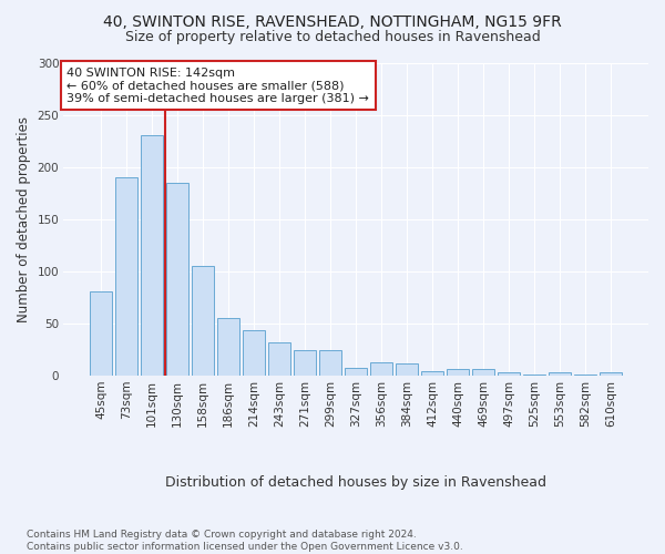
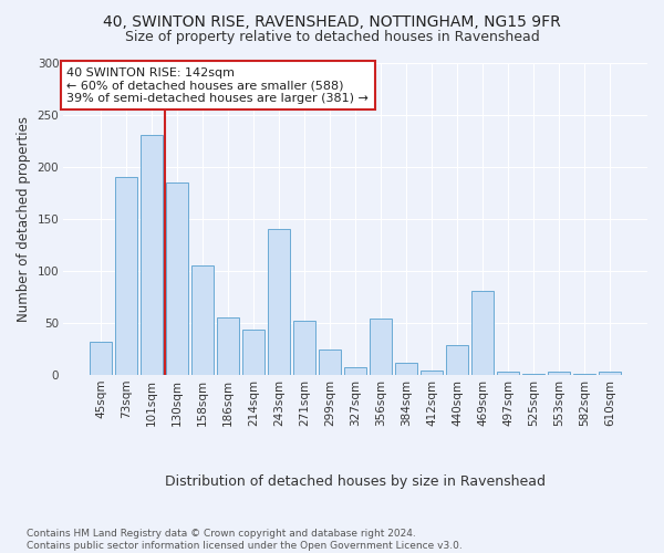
45sqm: 80 -> 32
243sqm: 32 -> 140
271sqm: 24 -> 52
356sqm: 12 -> 54
440sqm: 6 -> 28
469sqm: 6 -> 80
